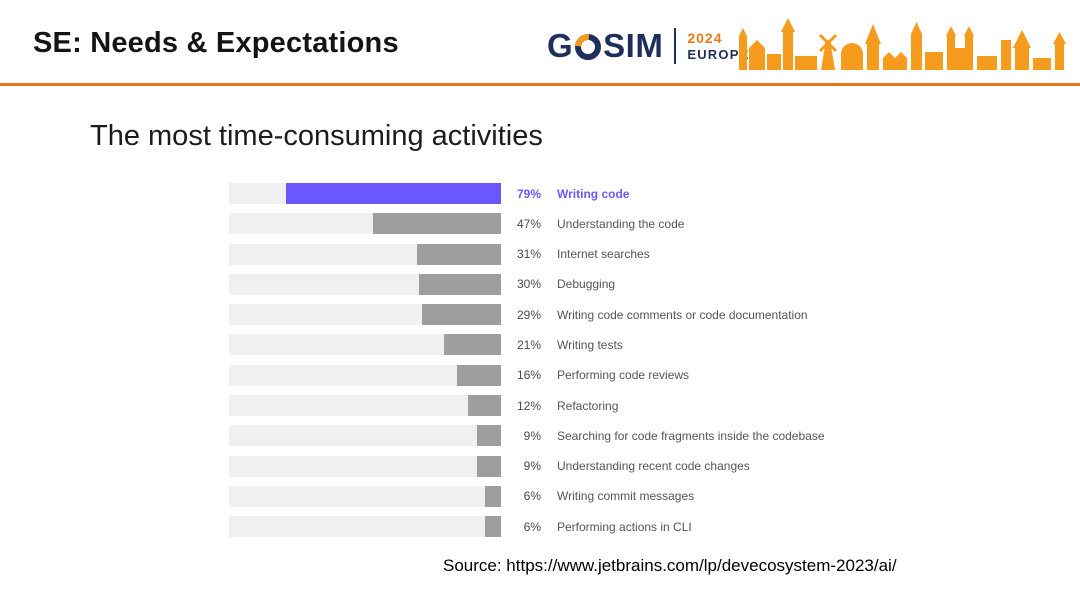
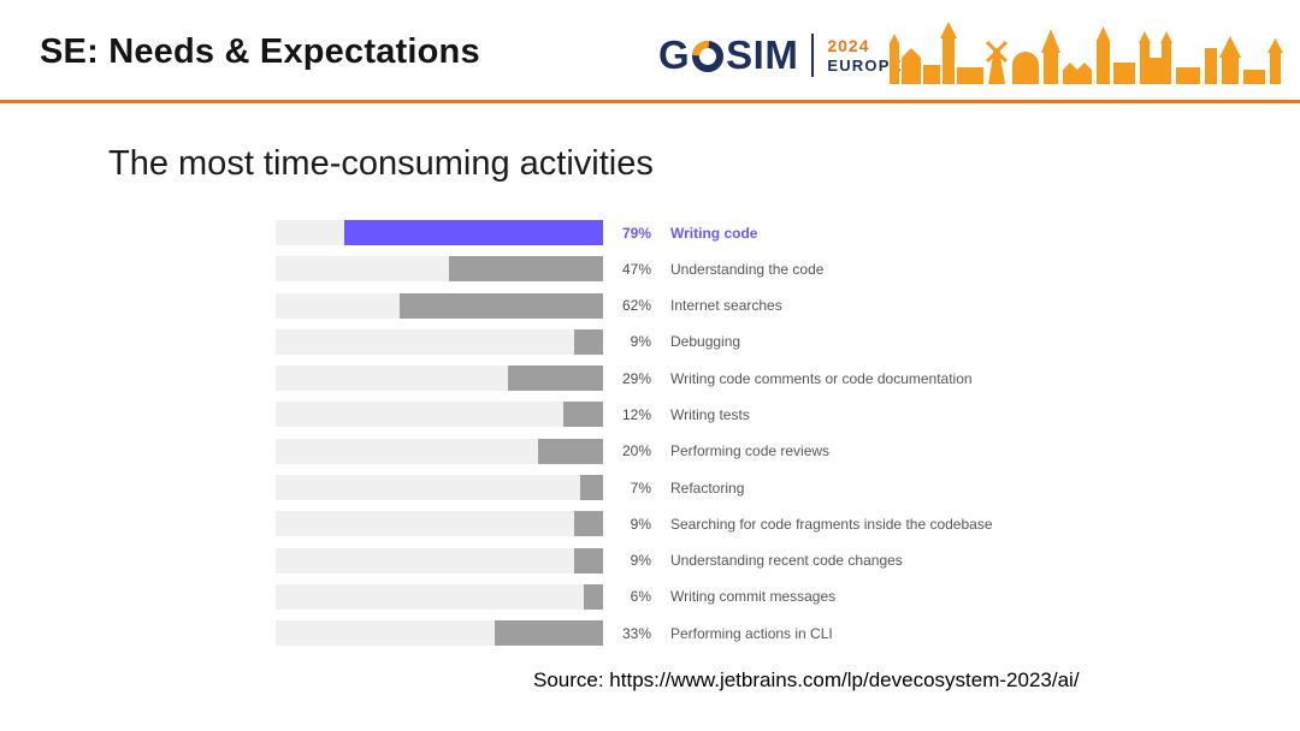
Internet searches: 31% -> 62%
Debugging: 30% -> 9%
Writing tests: 21% -> 12%
Performing code reviews: 16% -> 20%
Refactoring: 12% -> 7%
Performing actions in CLI: 6% -> 33%
